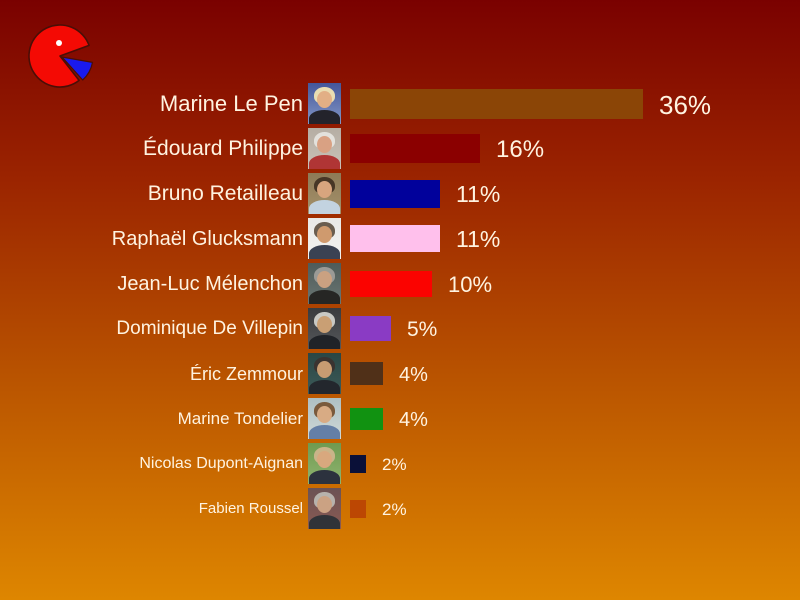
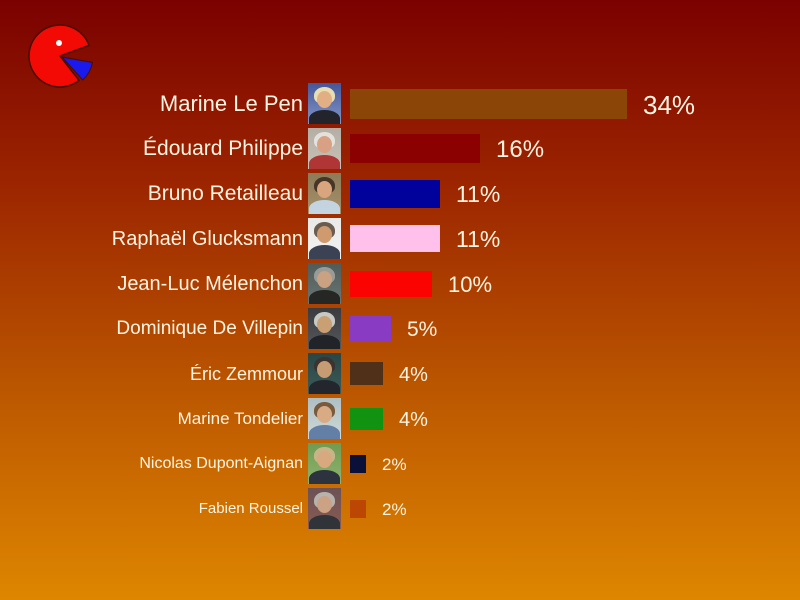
Marine Le Pen: 36% -> 34%
